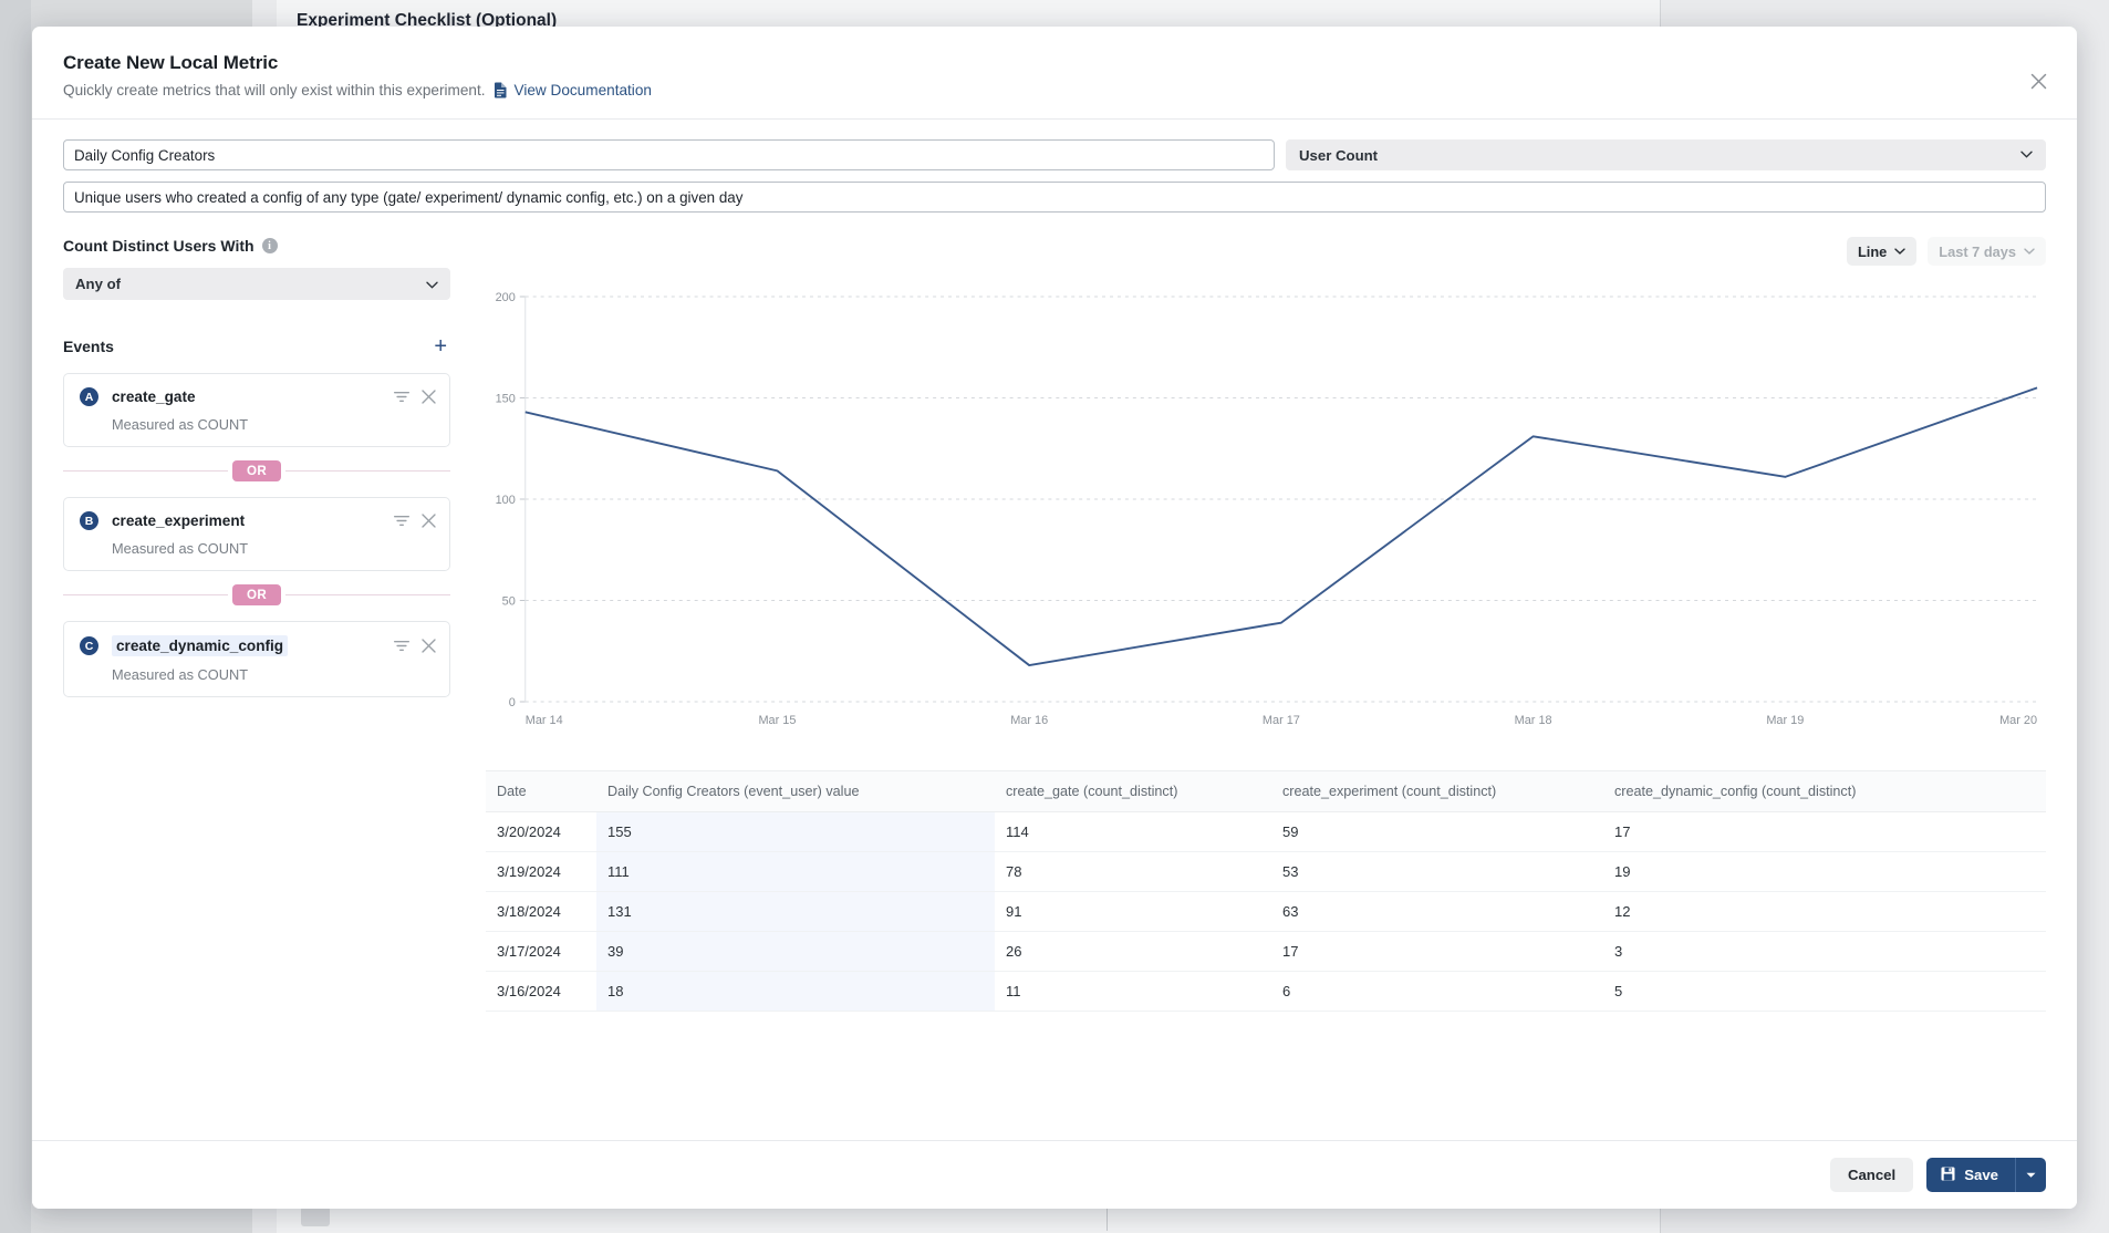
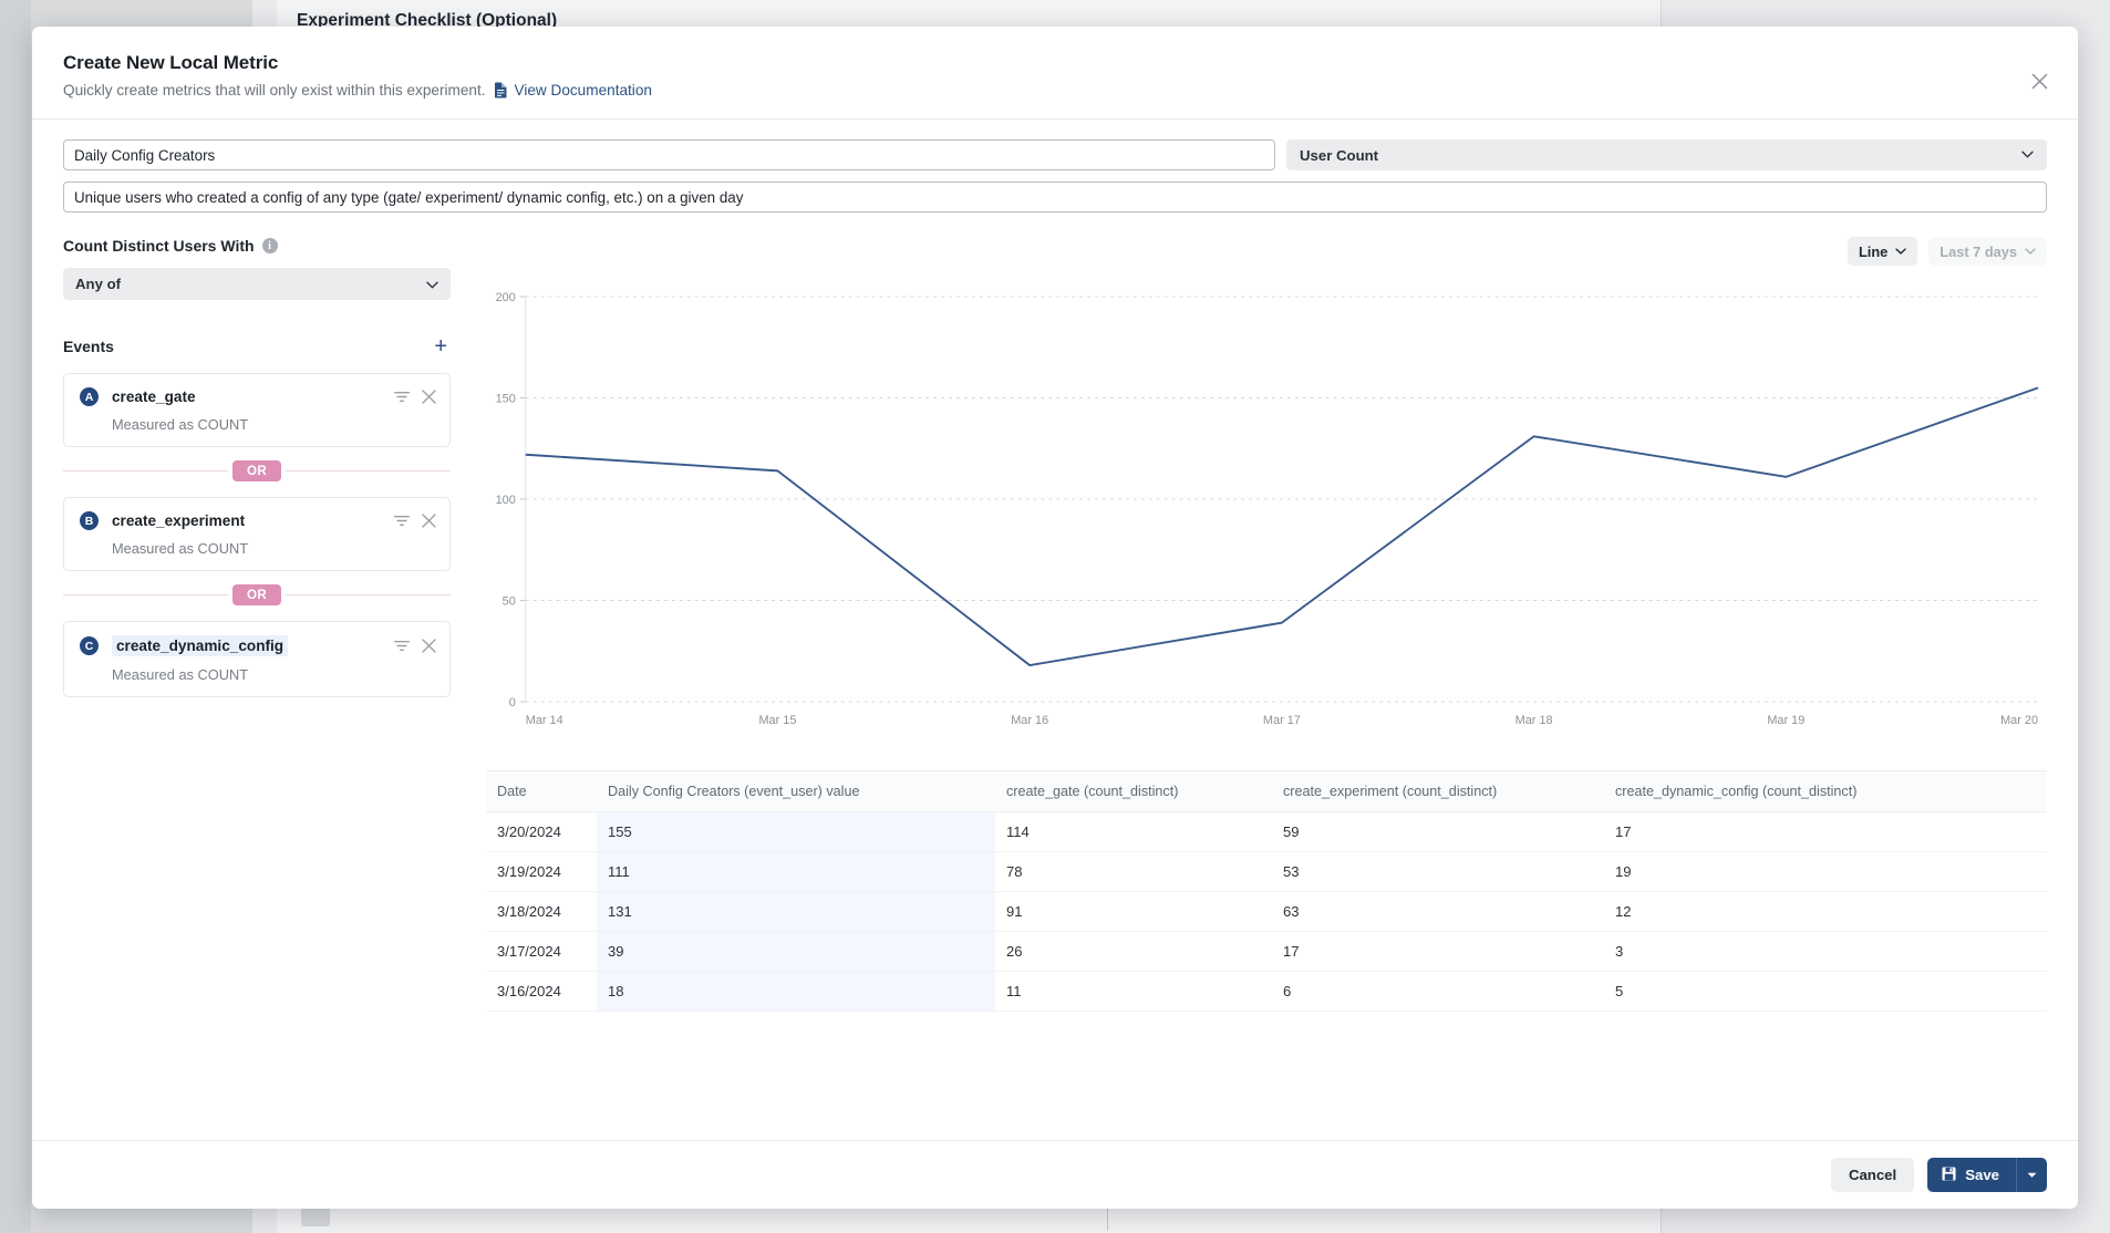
Mar 14: 143 -> 122
